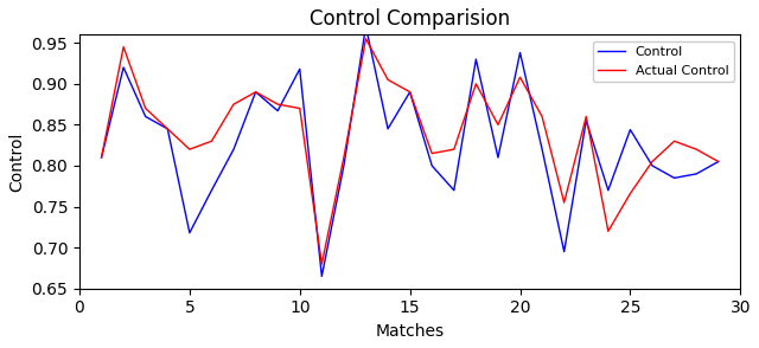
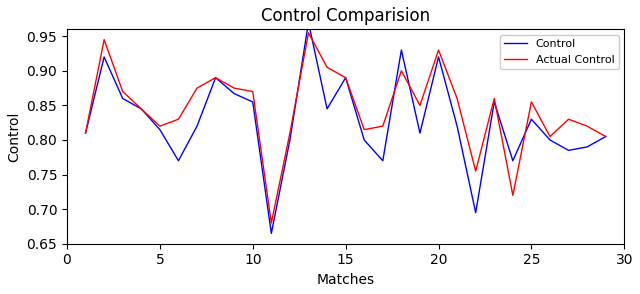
Control/5: 0.718 -> 0.815
Control/10: 0.918 -> 0.855
Control/20: 0.938 -> 0.920
Actual Control/20: 0.908 -> 0.930
Control/25: 0.844 -> 0.830
Actual Control/25: 0.766 -> 0.855
